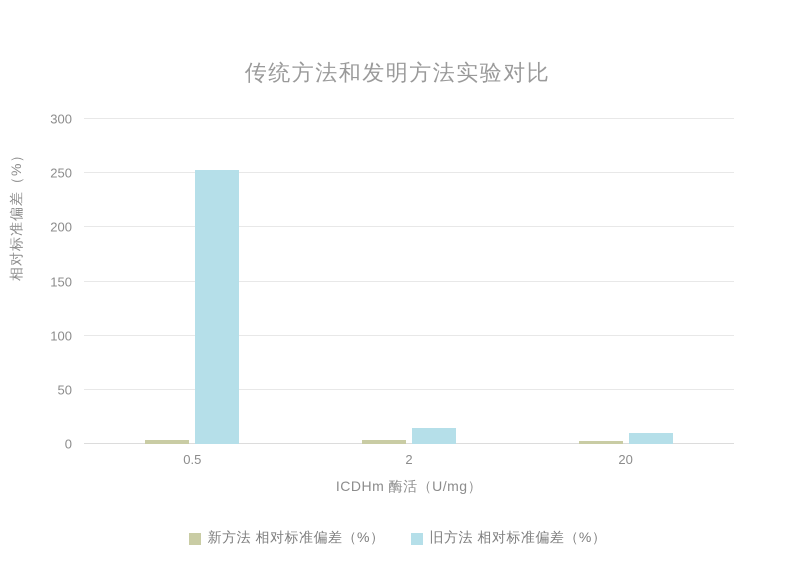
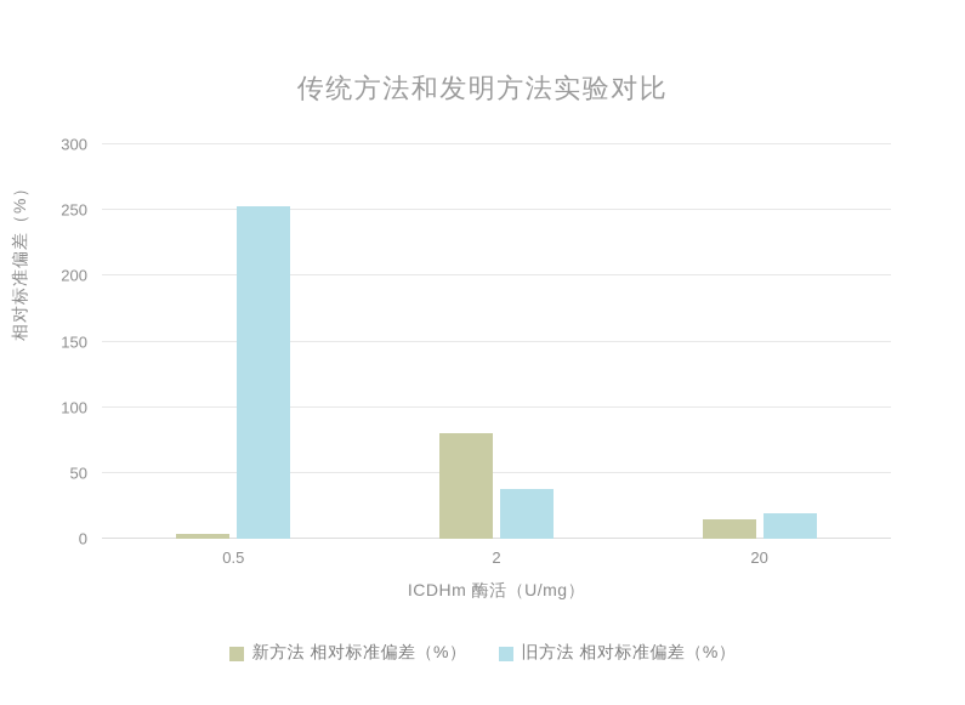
新方法 相对标准偏差（%）/2: 4 -> 80
旧方法 相对标准偏差（%）/2: 15 -> 38
新方法 相对标准偏差（%）/20: 3 -> 15
旧方法 相对标准偏差（%）/20: 10 -> 19
